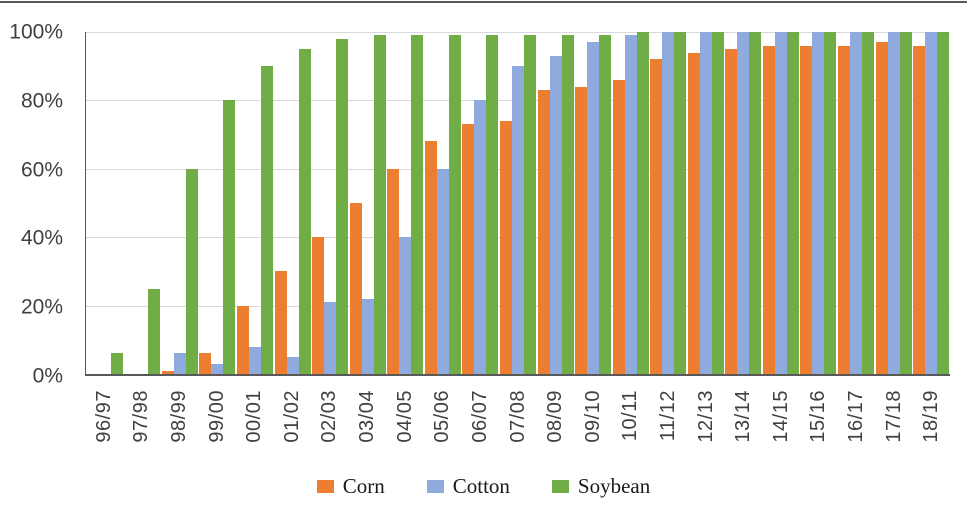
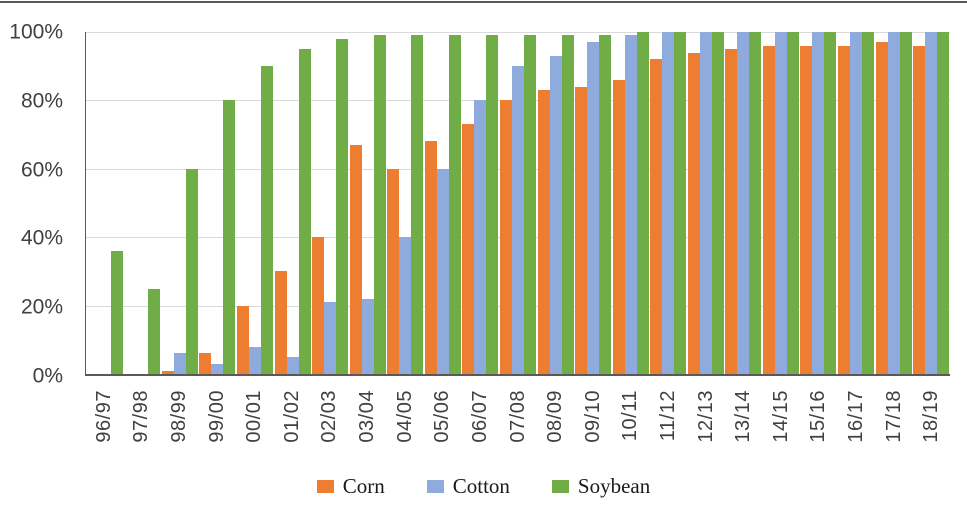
Soybean/96/97: 6% -> 36%
Corn/03/04: 50% -> 67%
Corn/07/08: 74% -> 80%
